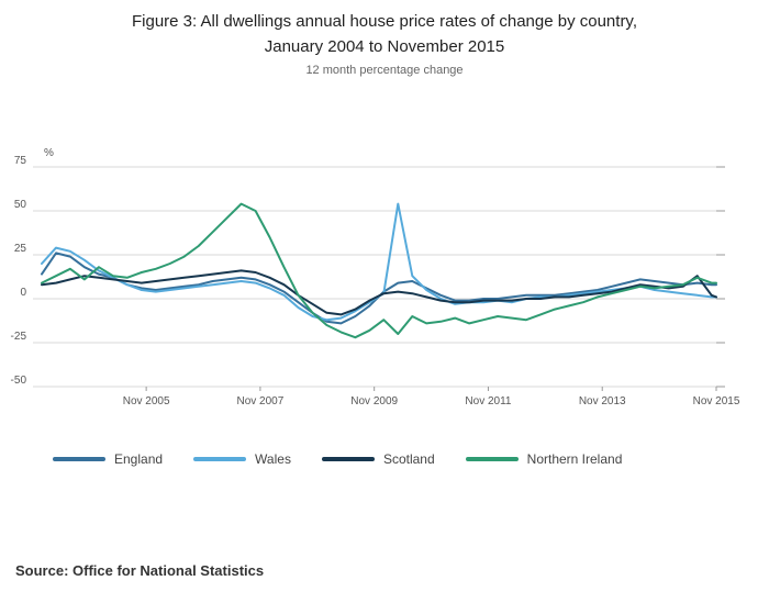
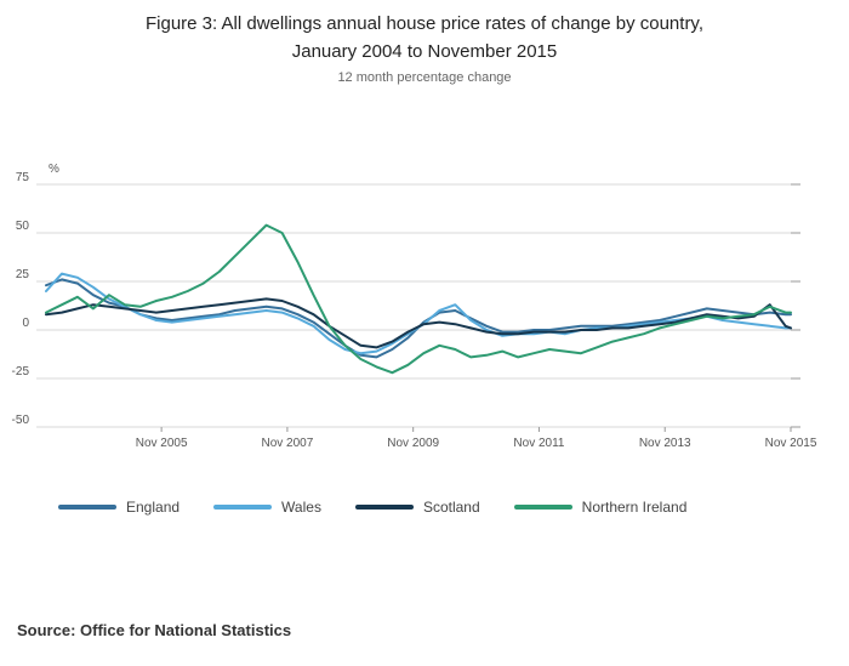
England/0: 14 -> 23
Wales/75: 54 -> 10
Northern Ireland/75: -20 -> -8
